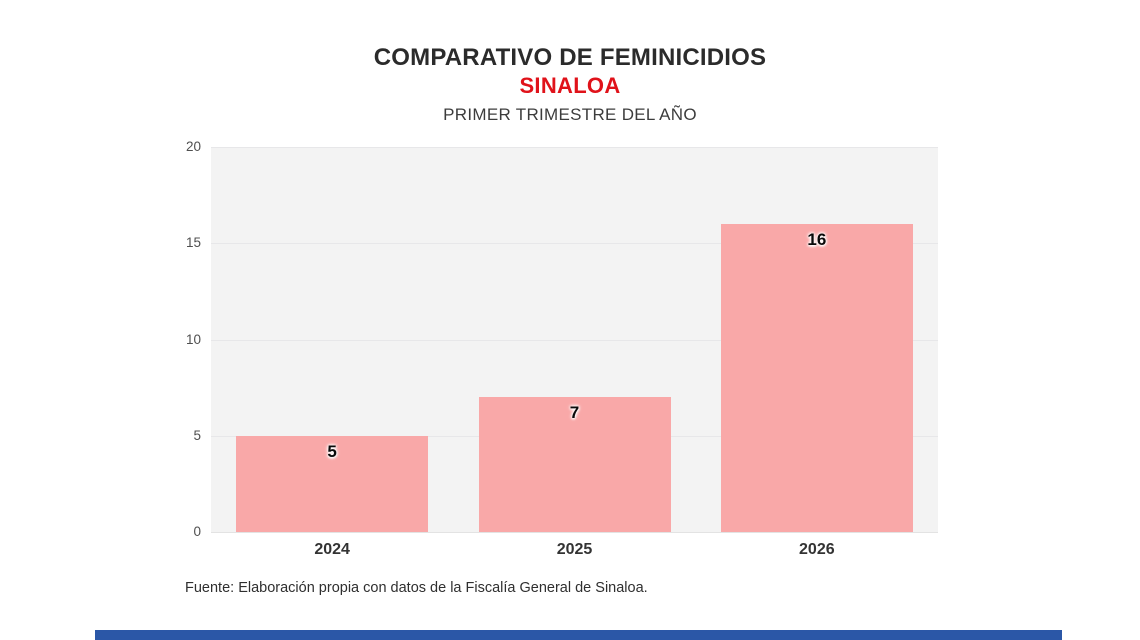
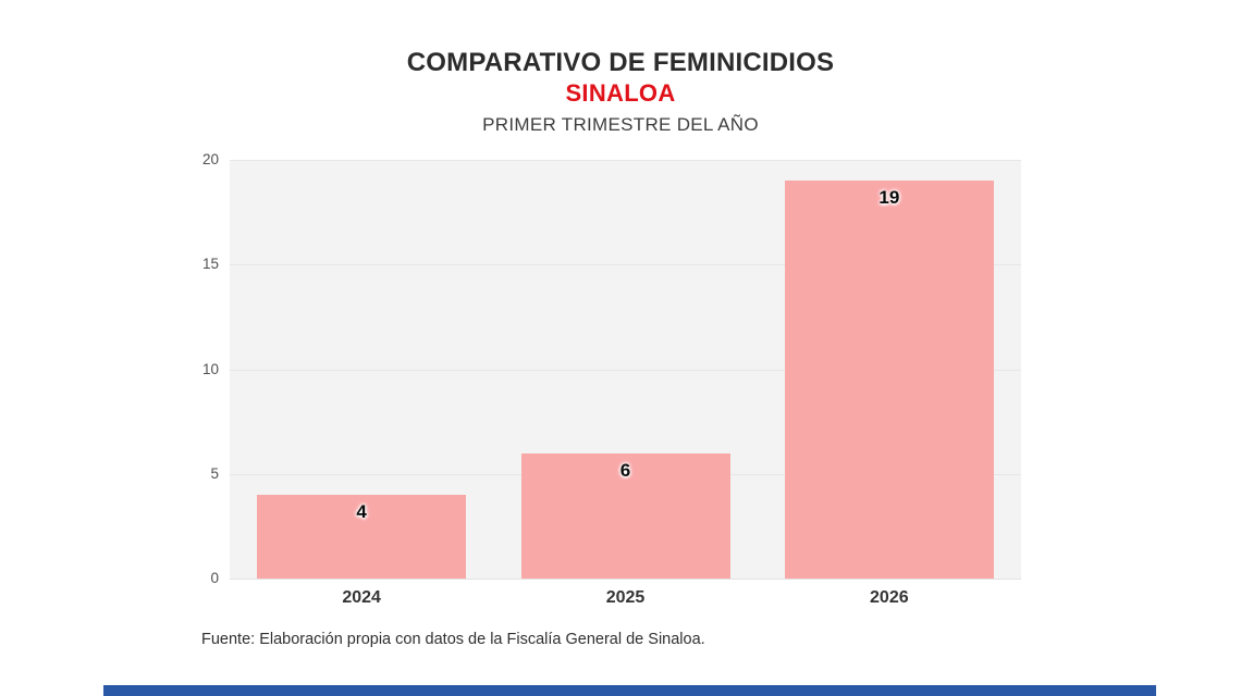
2024: 5 -> 4
2025: 7 -> 6
2026: 16 -> 19
